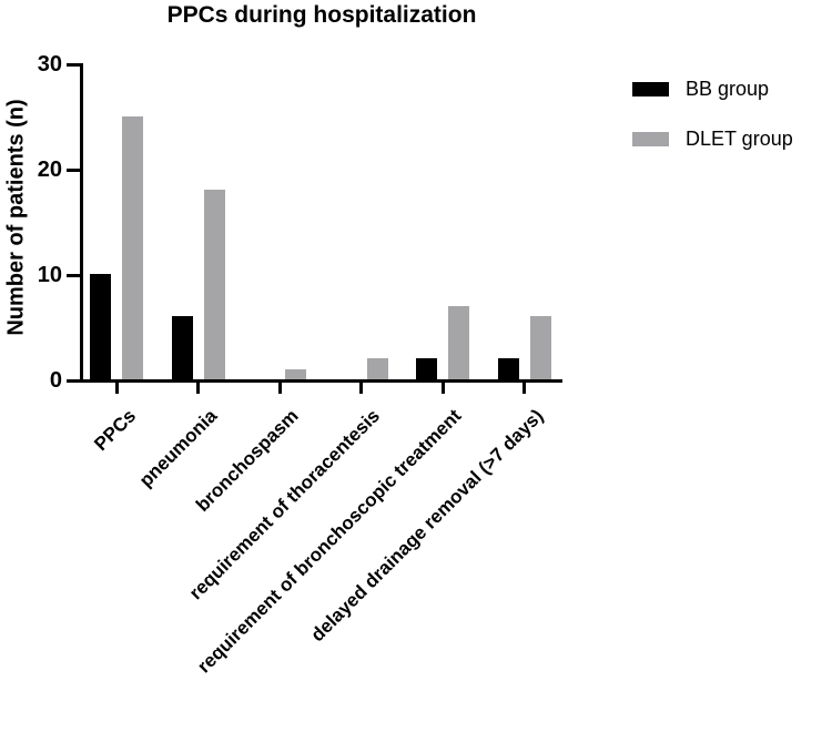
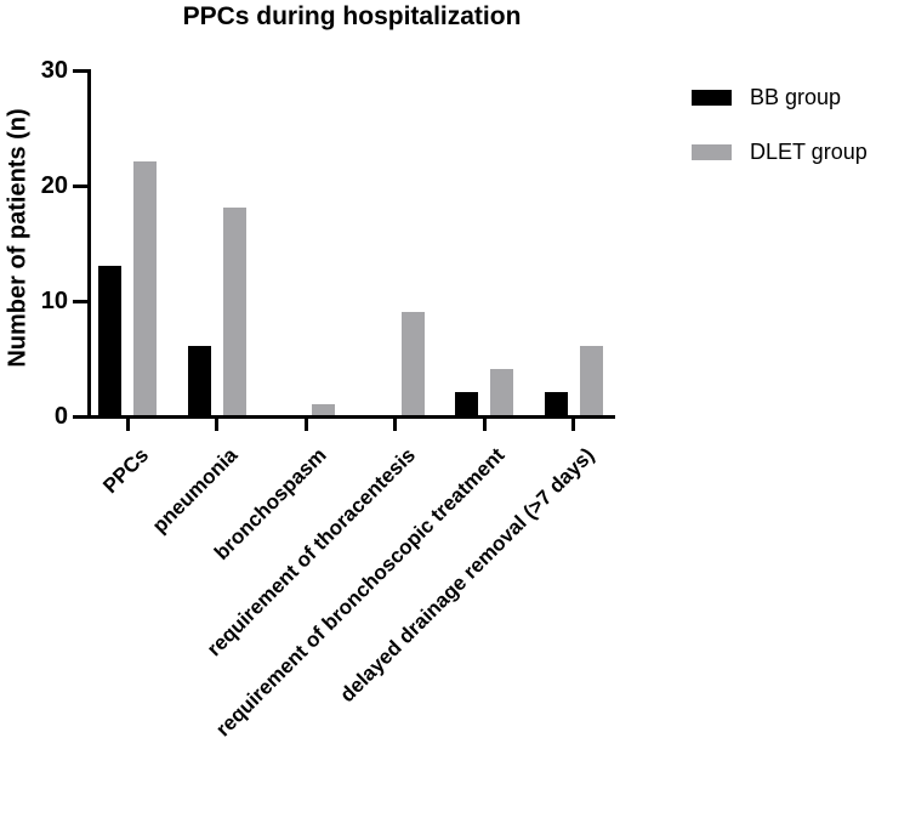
BB group/PPCs: 10 -> 13
DLET group/PPCs: 25 -> 22
DLET group/requirement of thoracentesis: 2 -> 9
DLET group/requirement of bronchoscopic treatment: 7 -> 4
